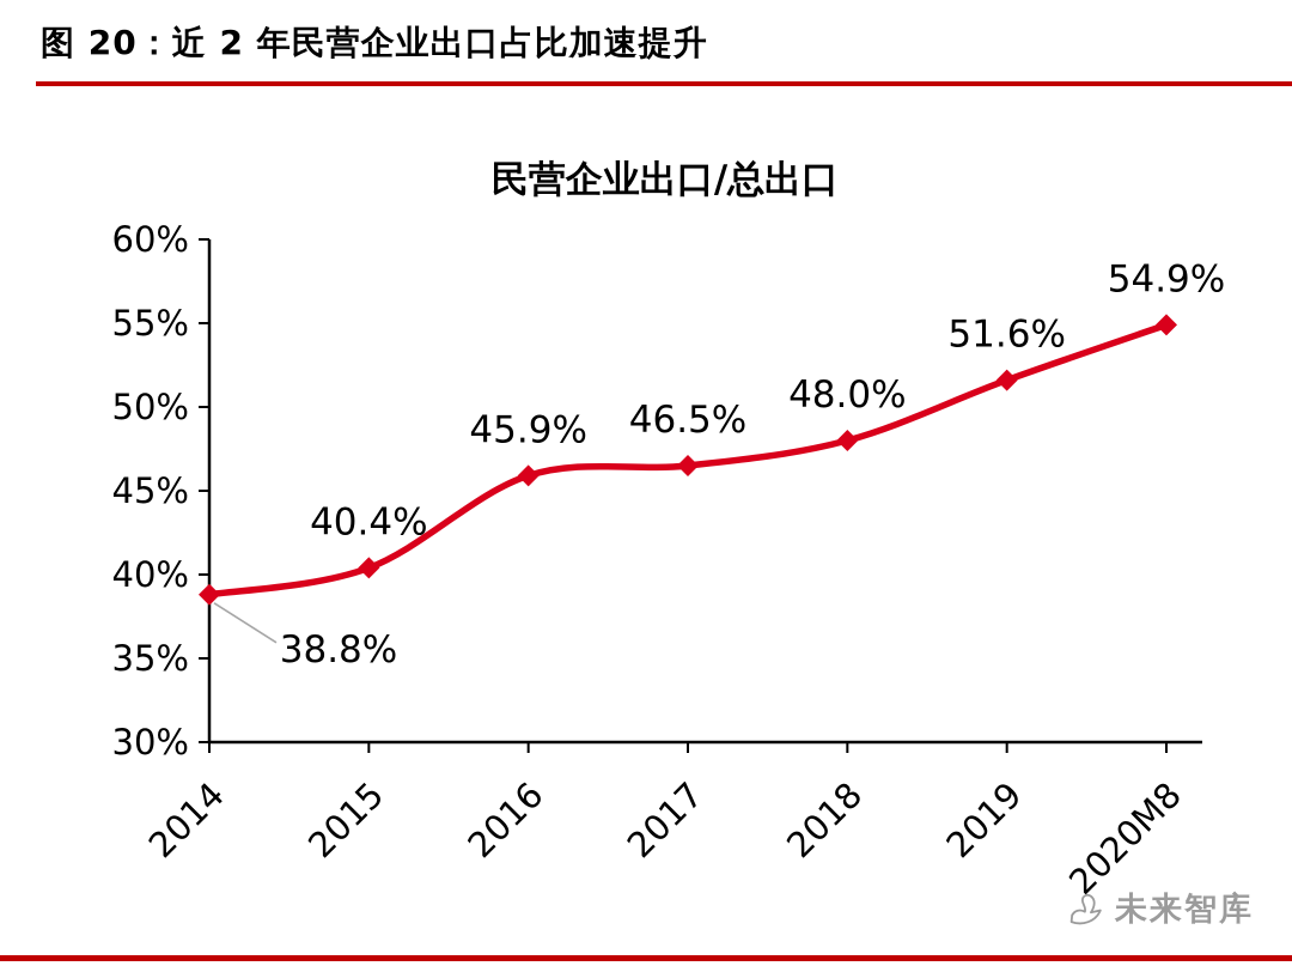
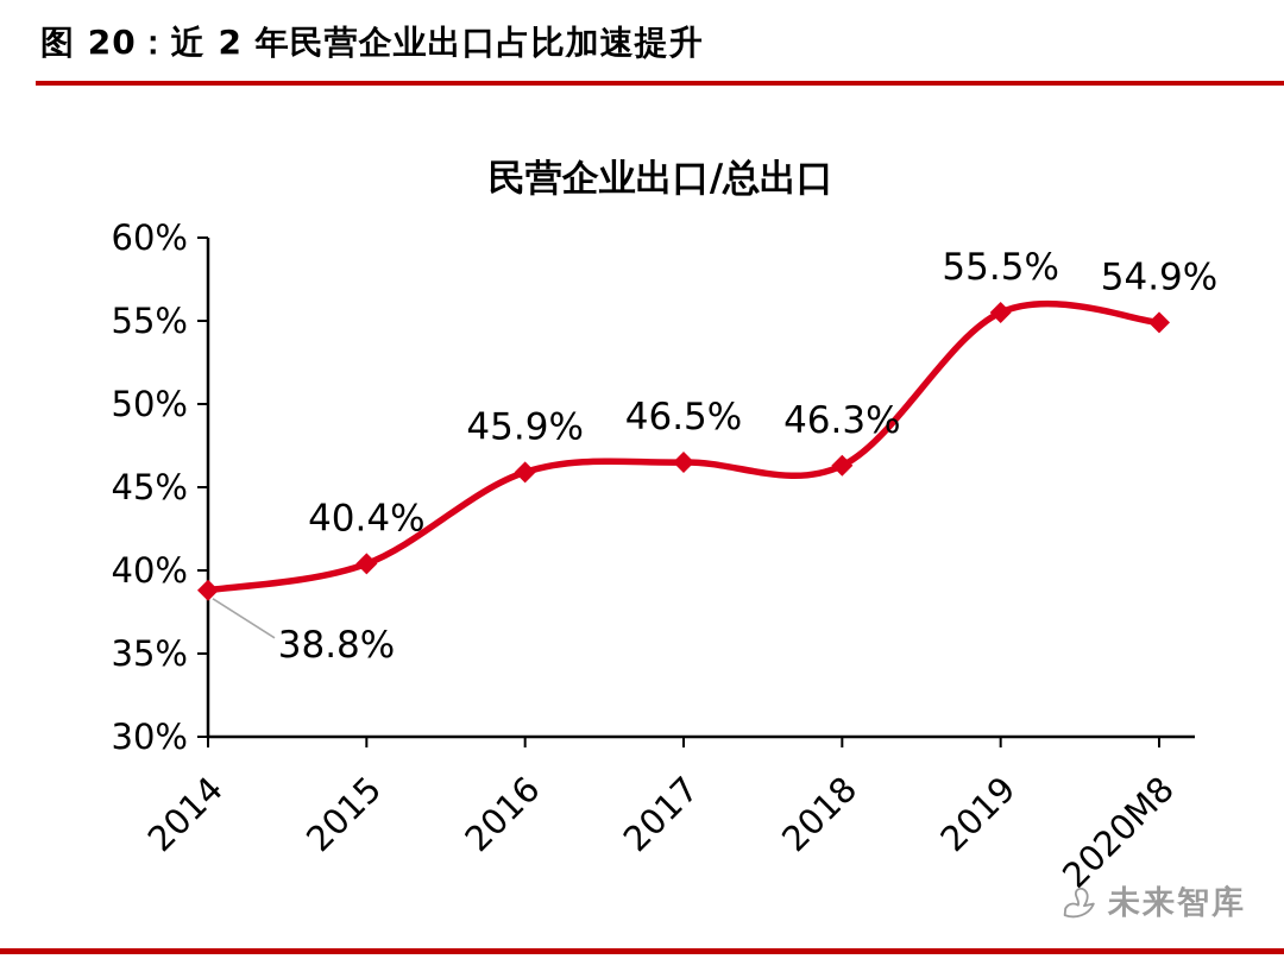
2018: 48.0% -> 46.3%
2019: 51.6% -> 55.5%
